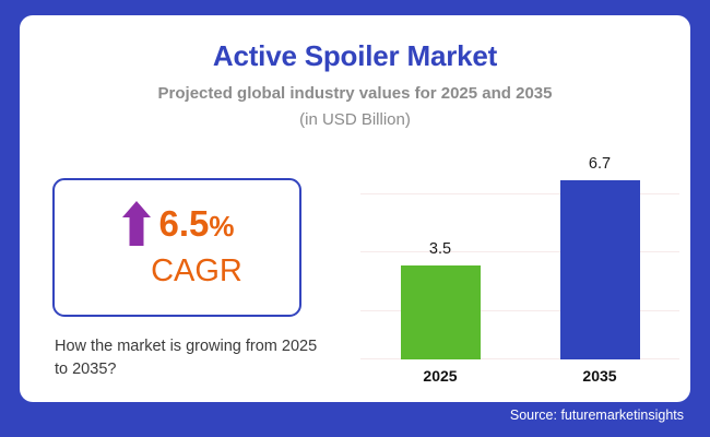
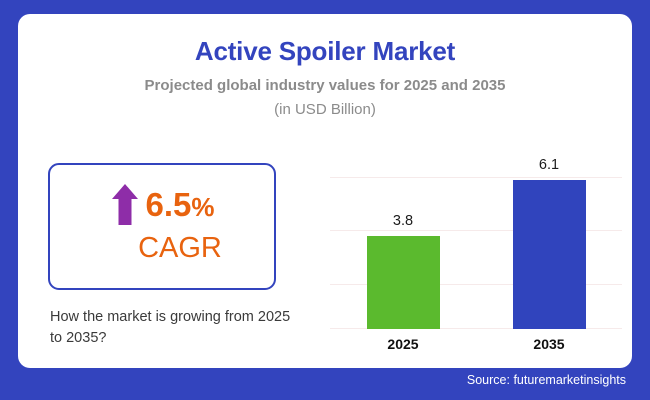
2025: 3.5 -> 3.8
2035: 6.7 -> 6.1
